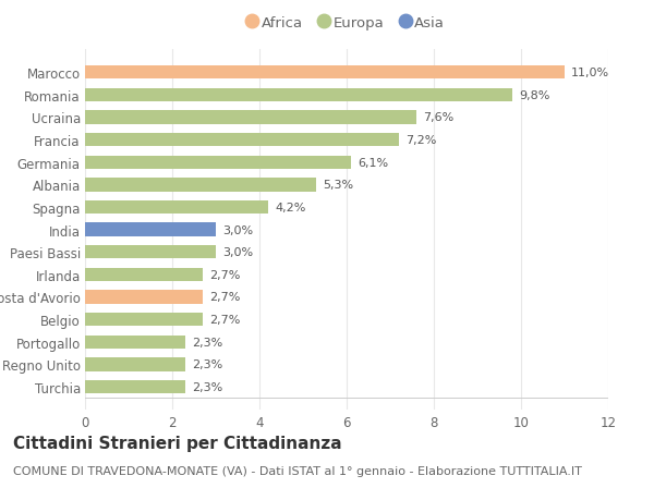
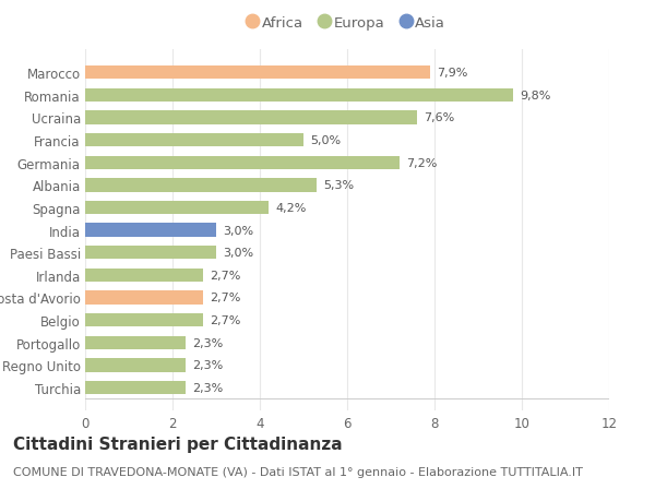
Marocco: 11,0% -> 7,9%
Francia: 7,2% -> 5,0%
Germania: 6,1% -> 7,2%
